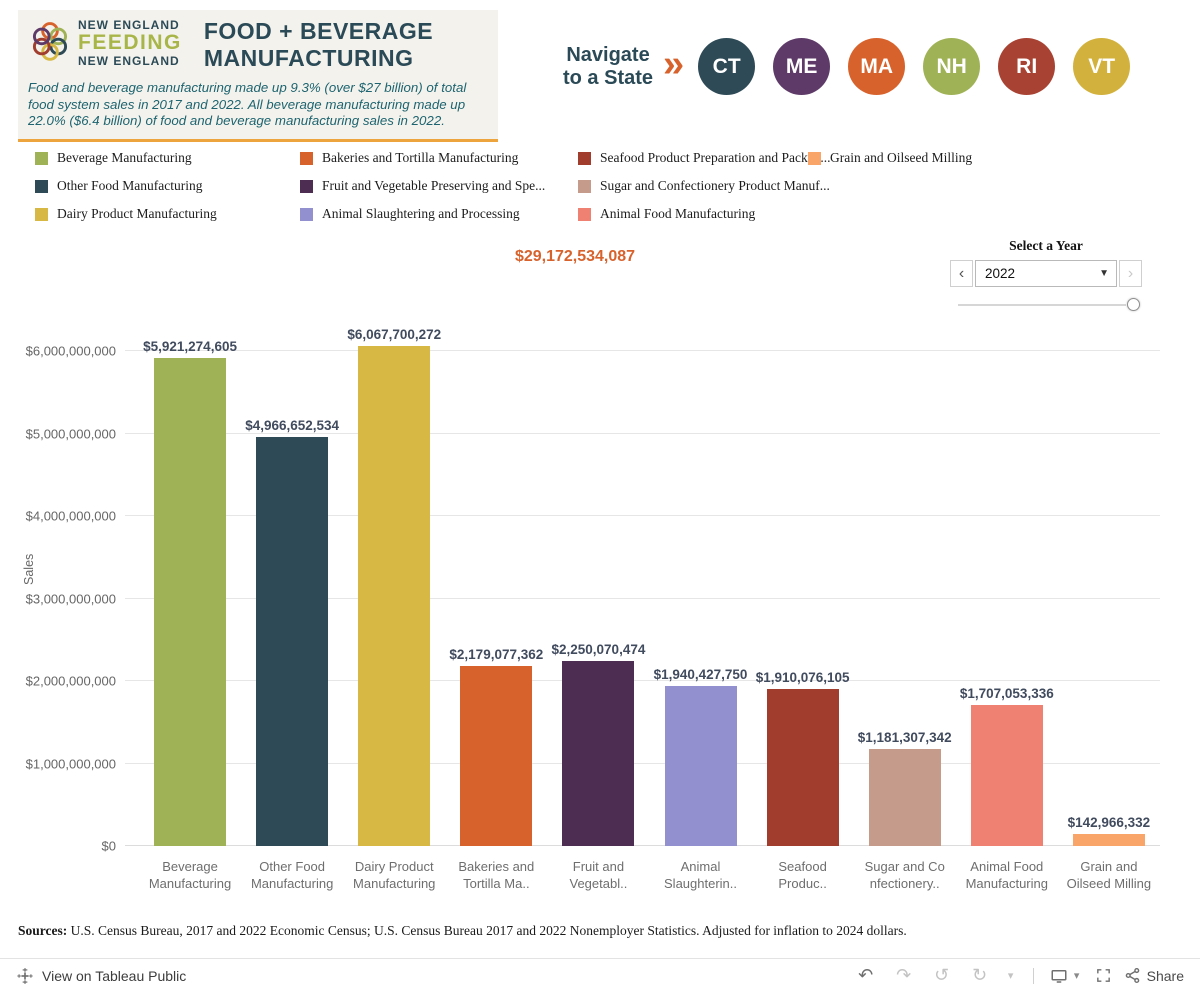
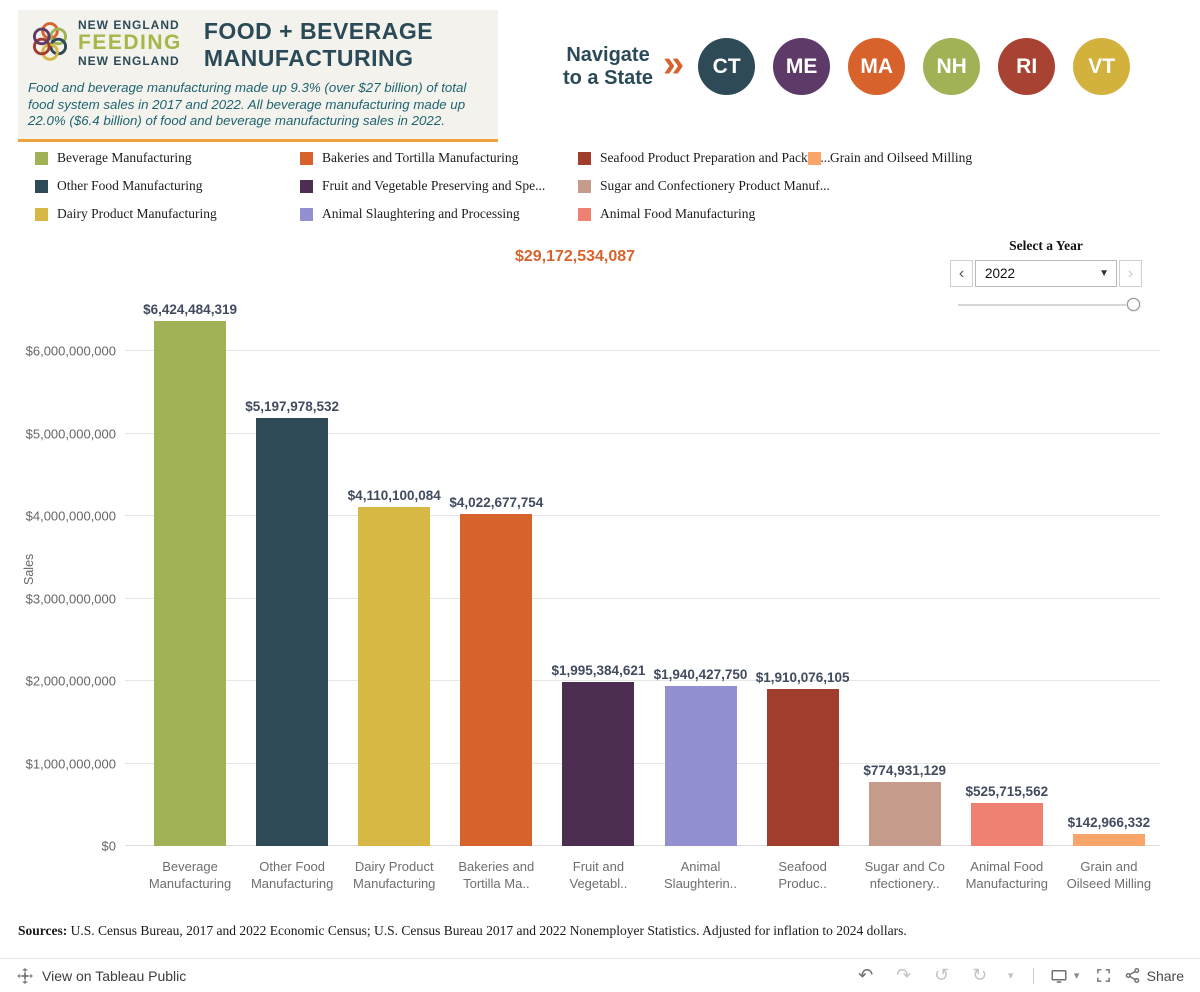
Beverage Manufacturing: $5,921,274,605 -> $6,424,484,319
Other Food Manufacturing: $4,966,652,534 -> $5,197,978,532
Dairy Product Manufacturing: $6,067,700,272 -> $4,110,100,084
Bakeries and Tortilla Ma..: $2,179,077,362 -> $4,022,677,754
Fruit and Vegetabl..: $2,250,070,474 -> $1,995,384,621
Sugar and Confectionery..: $1,181,307,342 -> $774,931,129
Animal Food Manufacturing: $1,707,053,336 -> $525,715,562
